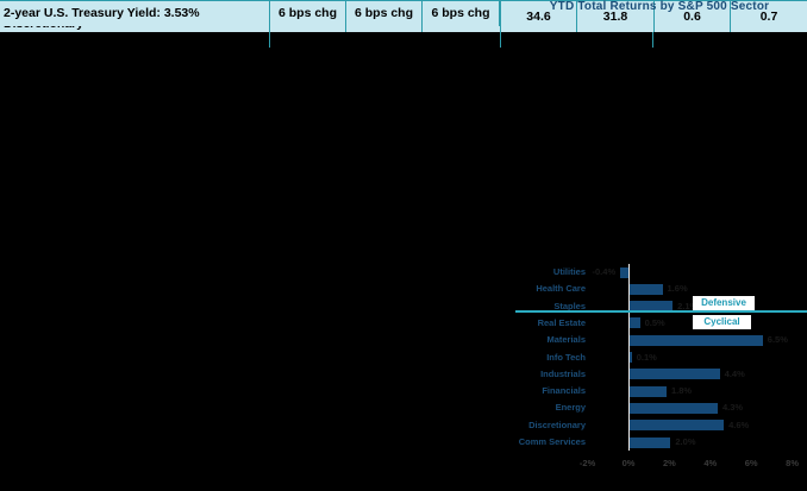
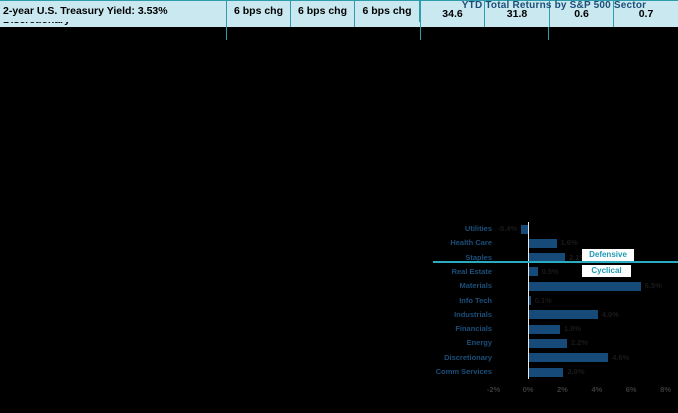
Industrials: 4.4% -> 4.0%
Energy: 4.3% -> 2.2%
